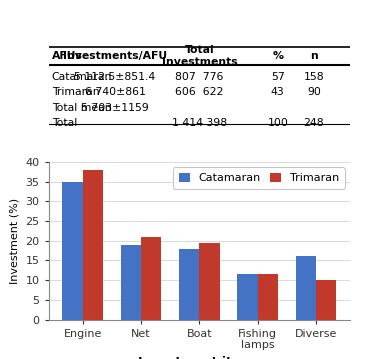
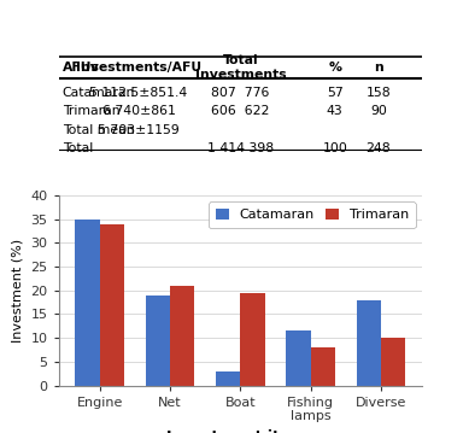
Trimaran/Engine: 38.0 -> 34.0
Catamaran/Boat: 18.0 -> 3.0
Trimaran/Fishing lamps: 11.5 -> 8.0
Catamaran/Diverse: 16.0 -> 18.0
